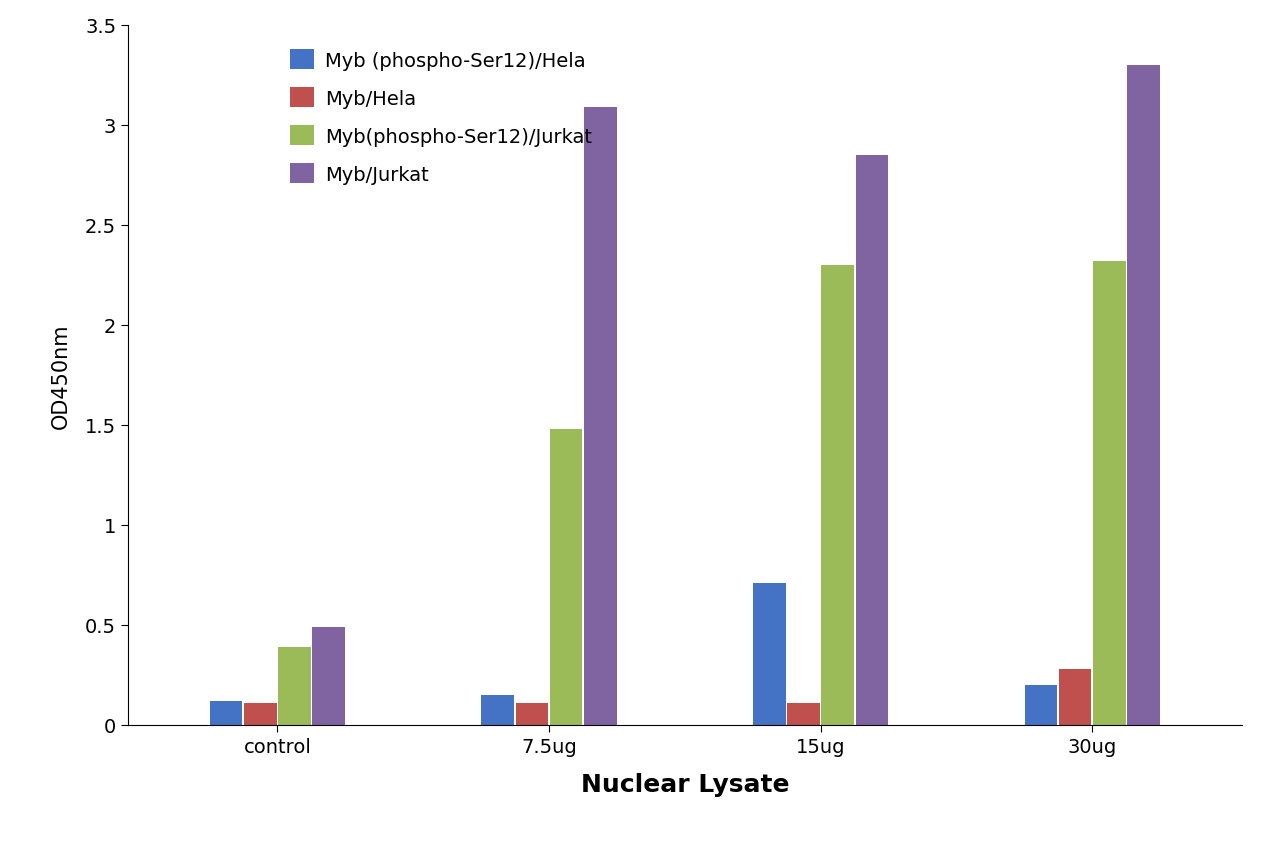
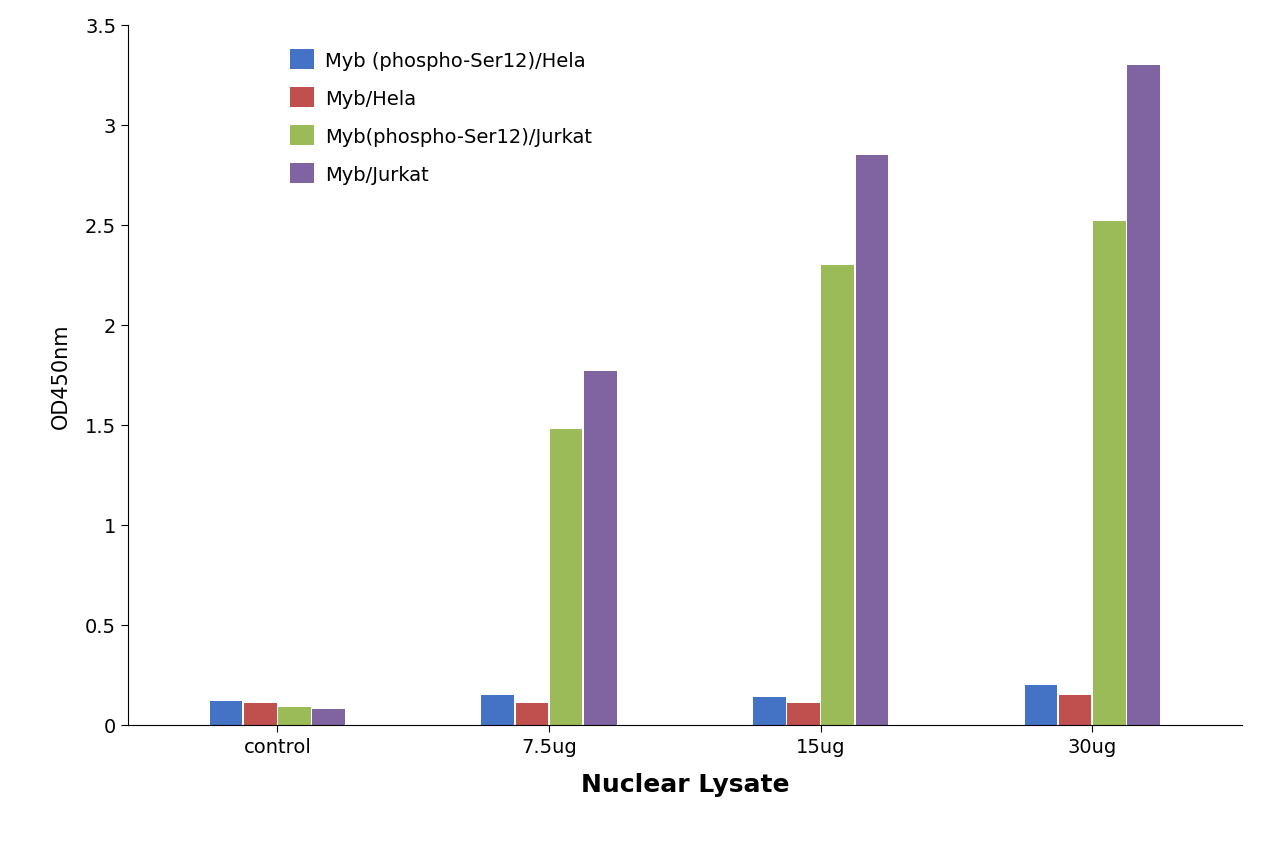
Myb(phospho-Ser12)/Jurkat/control: 0.39 -> 0.09
Myb/Jurkat/control: 0.49 -> 0.08
Myb/Jurkat/7.5ug: 3.09 -> 1.77
Myb (phospho-Ser12)/Hela/15ug: 0.71 -> 0.14
Myb/Hela/30ug: 0.28 -> 0.15
Myb(phospho-Ser12)/Jurkat/30ug: 2.32 -> 2.52
